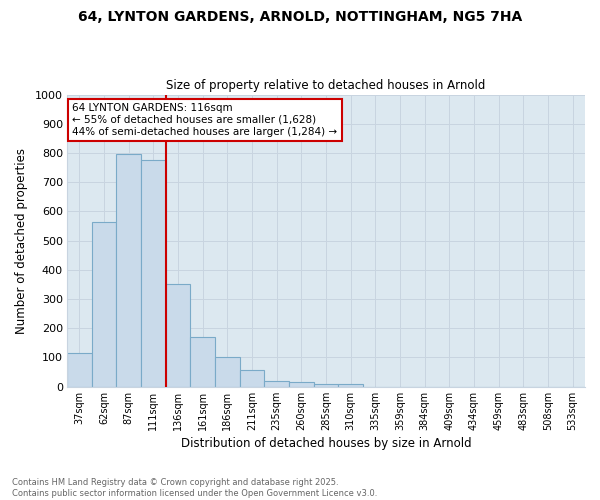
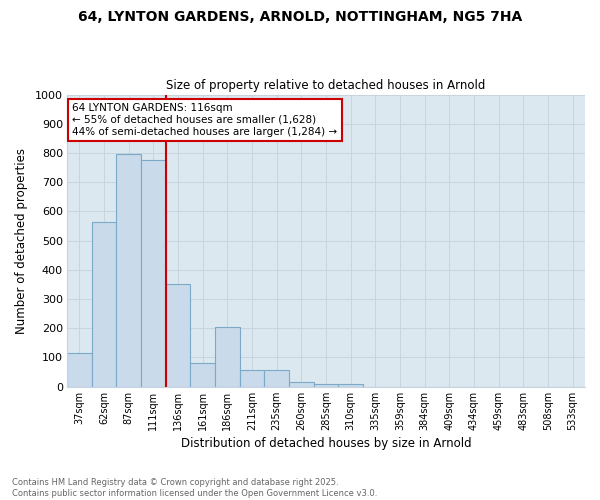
161sqm: 168 -> 80
186sqm: 100 -> 205
235sqm: 20 -> 55
